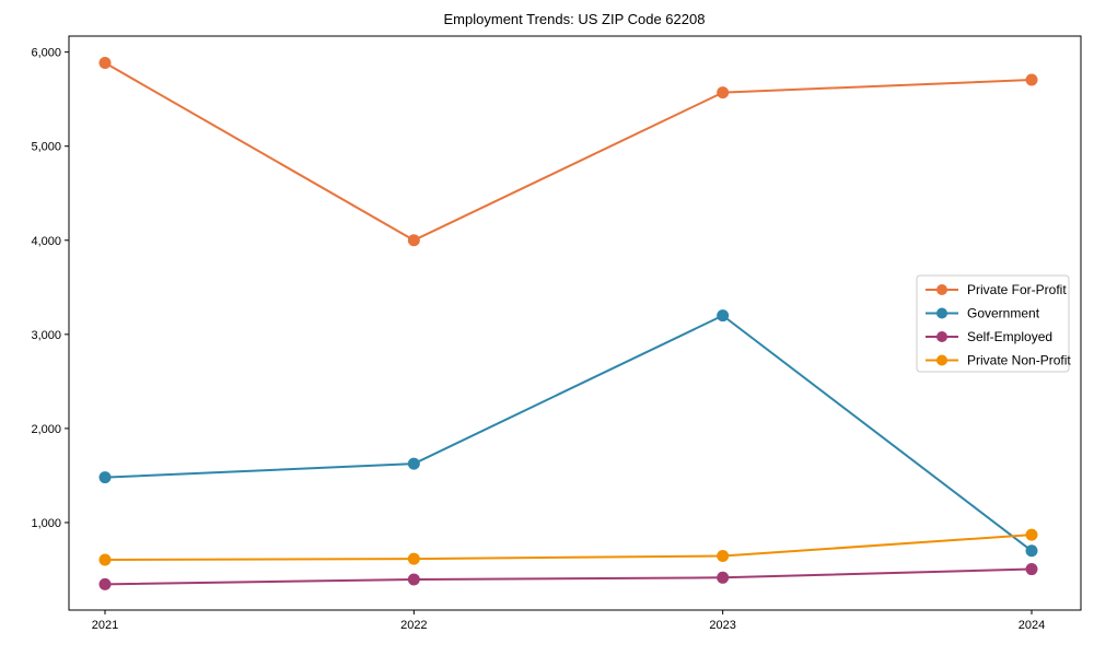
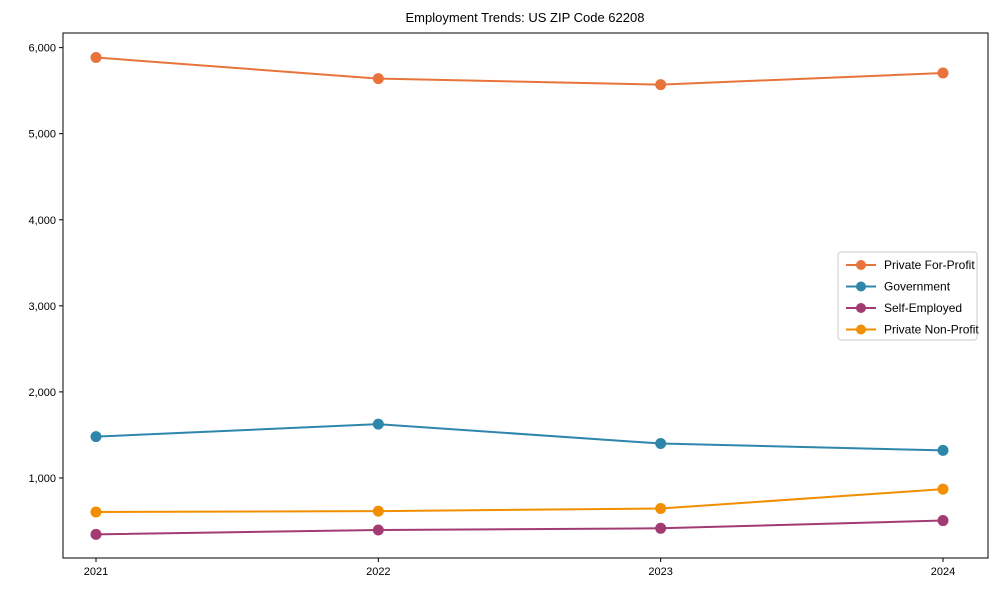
Private For-Profit/2022: 4000 -> 5600
Government/2023: 3200 -> 1400
Government/2024: 700 -> 1300
